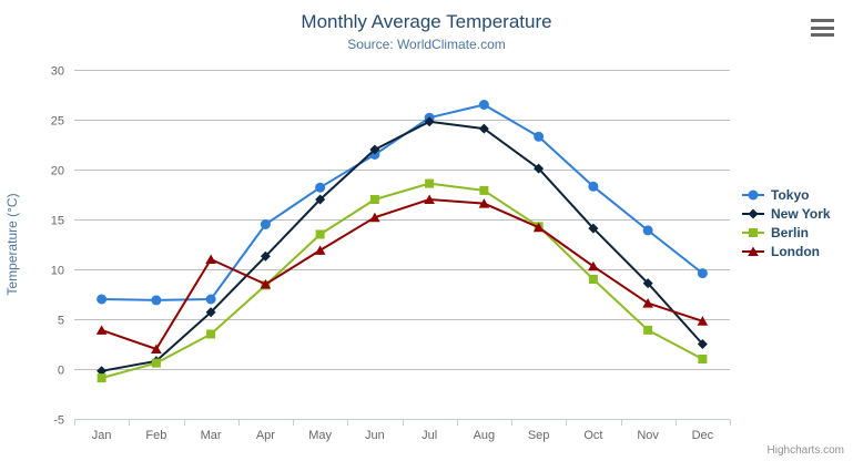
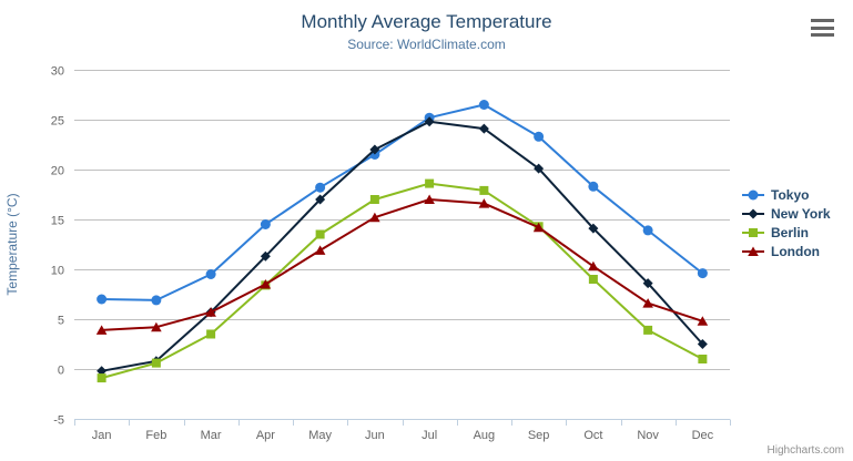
London/Feb: 2 -> 4
Tokyo/Mar: 7 -> 10
London/Mar: 11 -> 6
